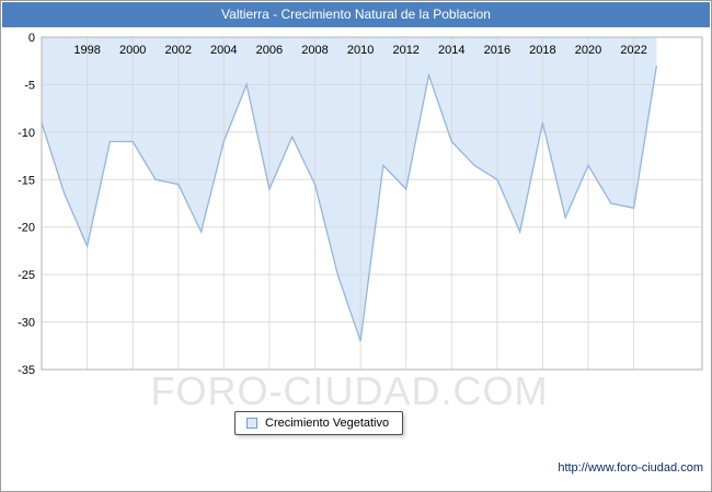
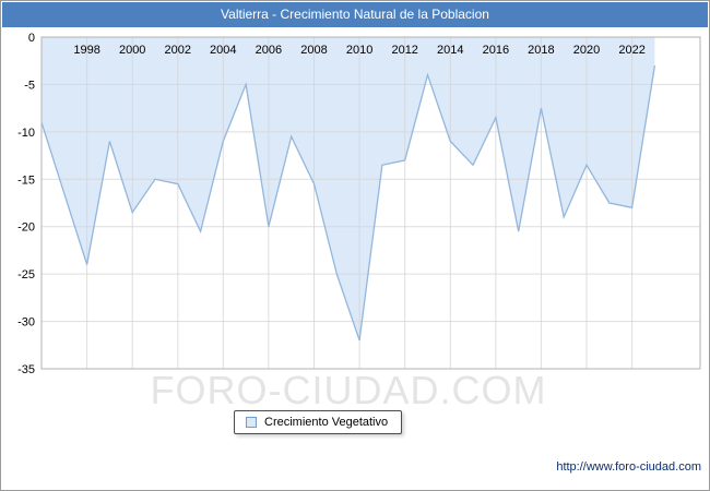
1998: -22 -> -24
2000: -11 -> -18
2006: -16 -> -20
2012: -16 -> -13
2016: -15 -> -8
2018: -9 -> -8
